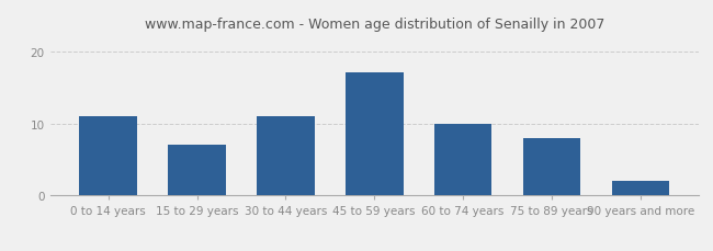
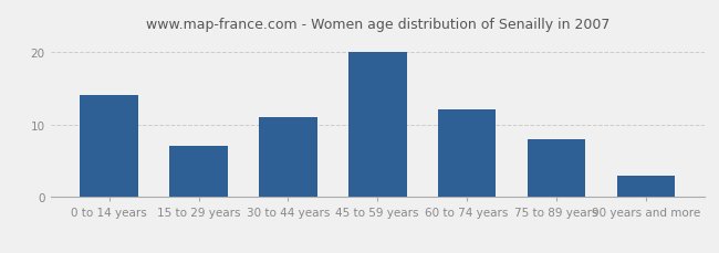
0 to 14 years: 11 -> 14
45 to 59 years: 17 -> 20
60 to 74 years: 10 -> 12
90 years and more: 2 -> 3
